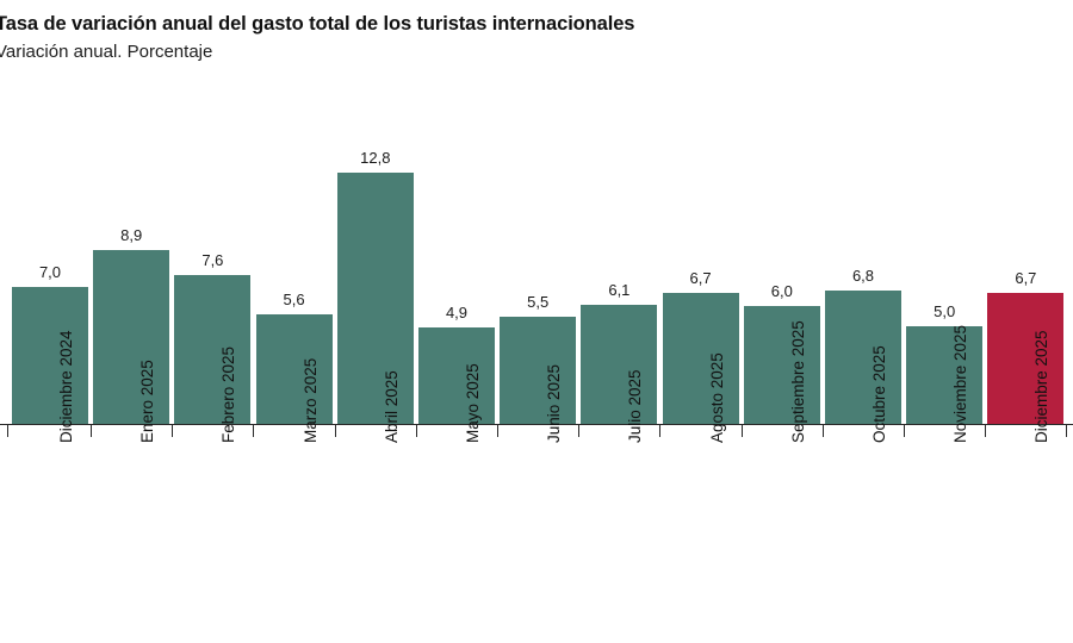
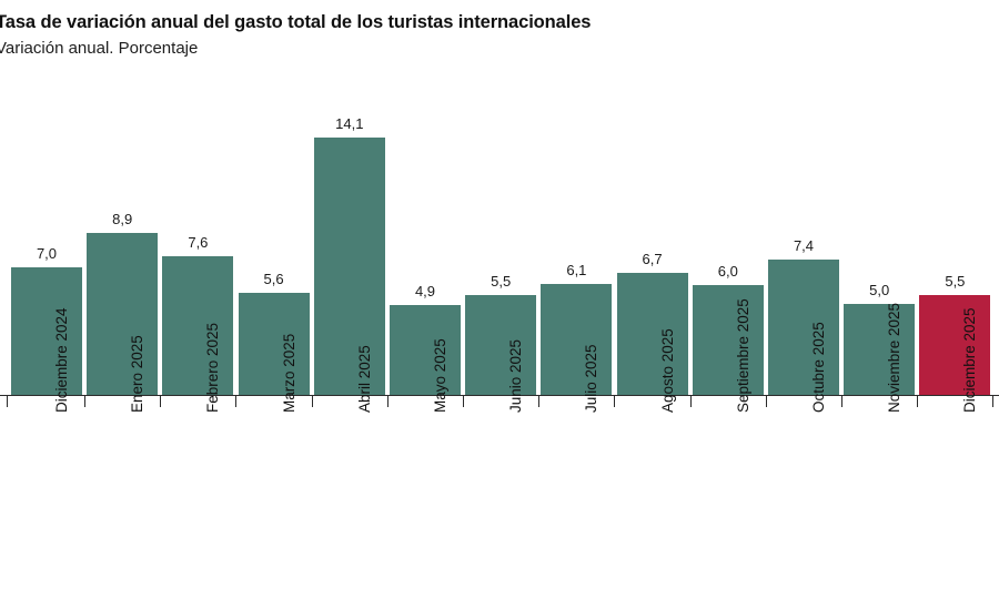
Abril 2025: 12,8 -> 14,1
Octubre 2025: 6,8 -> 7,4
Diciembre 2025: 6,7 -> 5,5
